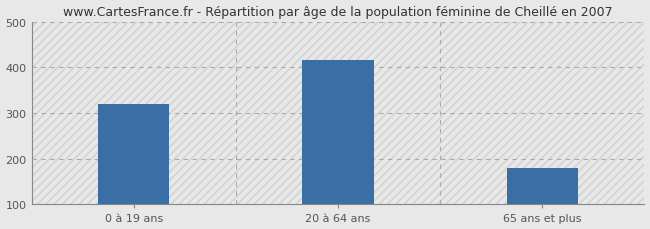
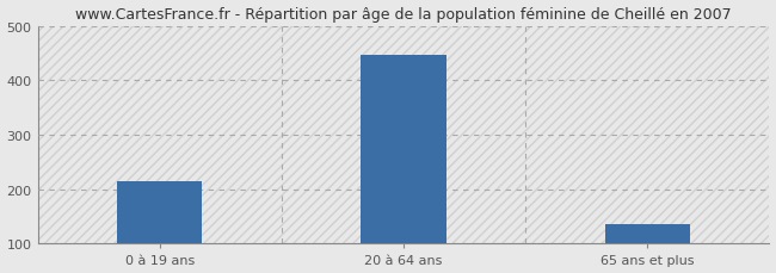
0 à 19 ans: 320 -> 215
20 à 64 ans: 415 -> 447
65 ans et plus: 180 -> 136
